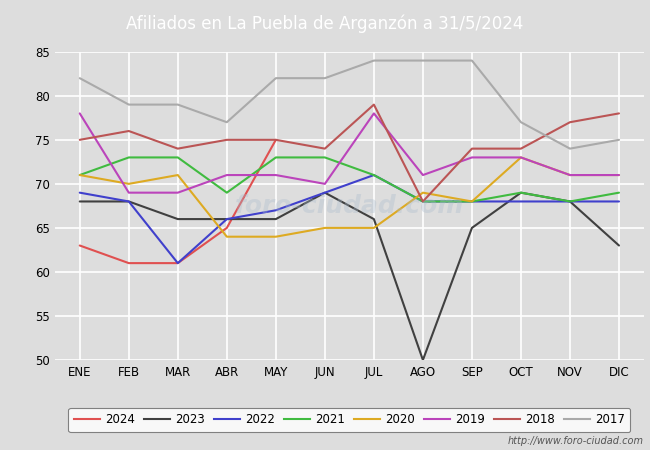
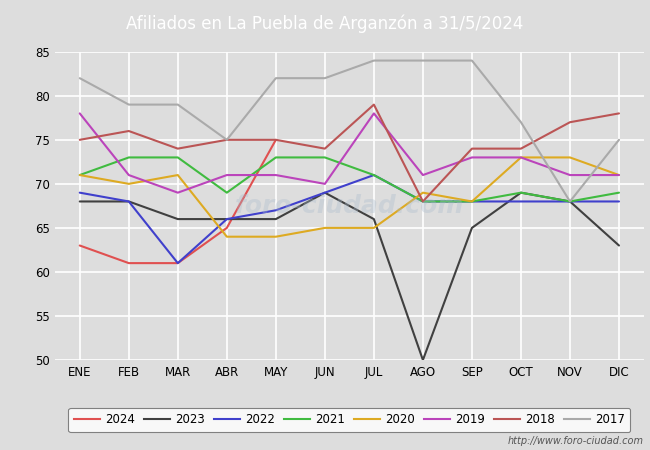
2019/FEB: 69 -> 71
2017/ABR: 77 -> 75
2020/NOV: 71 -> 73
2017/NOV: 74 -> 68
